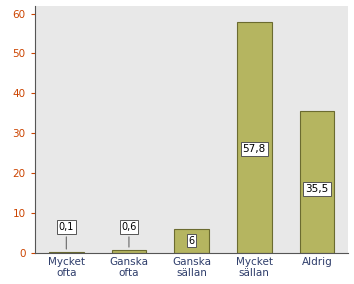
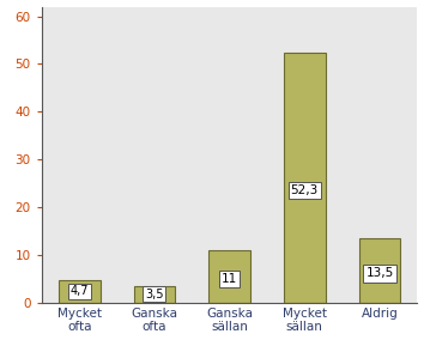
Mycket ofta: 0,1 -> 4,7
Ganska ofta: 0,6 -> 3,5
Ganska sällan: 6 -> 11
Mycket sällan: 57,8 -> 52,3
Aldrig: 35,5 -> 13,5
